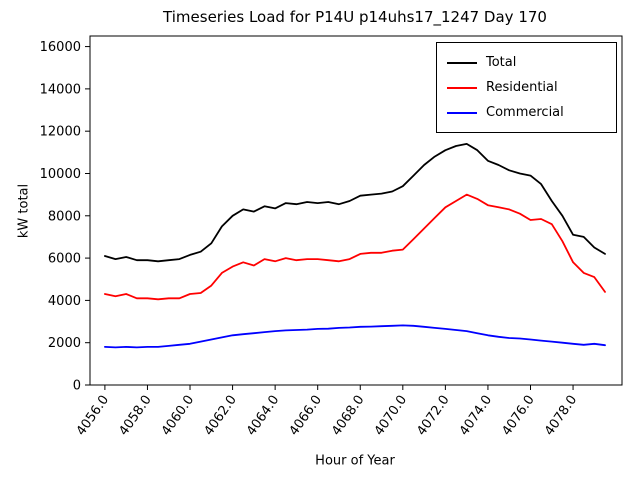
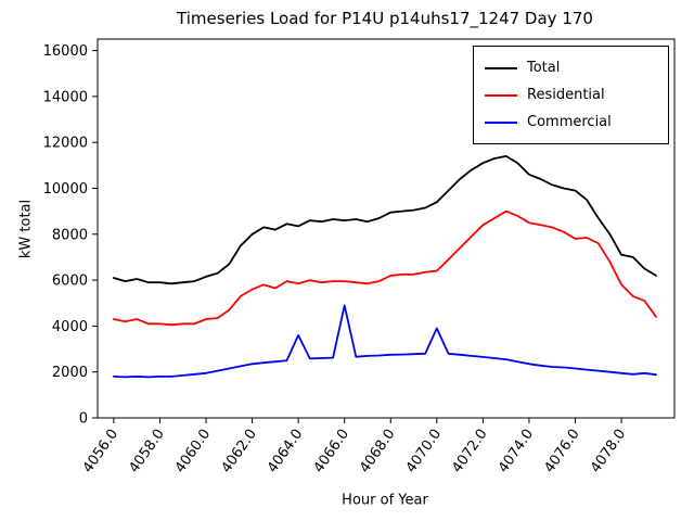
Commercial/4064.0: 2600 -> 3600
Commercial/4066.0: 2600 -> 4900
Commercial/4070.0: 2800 -> 3900
